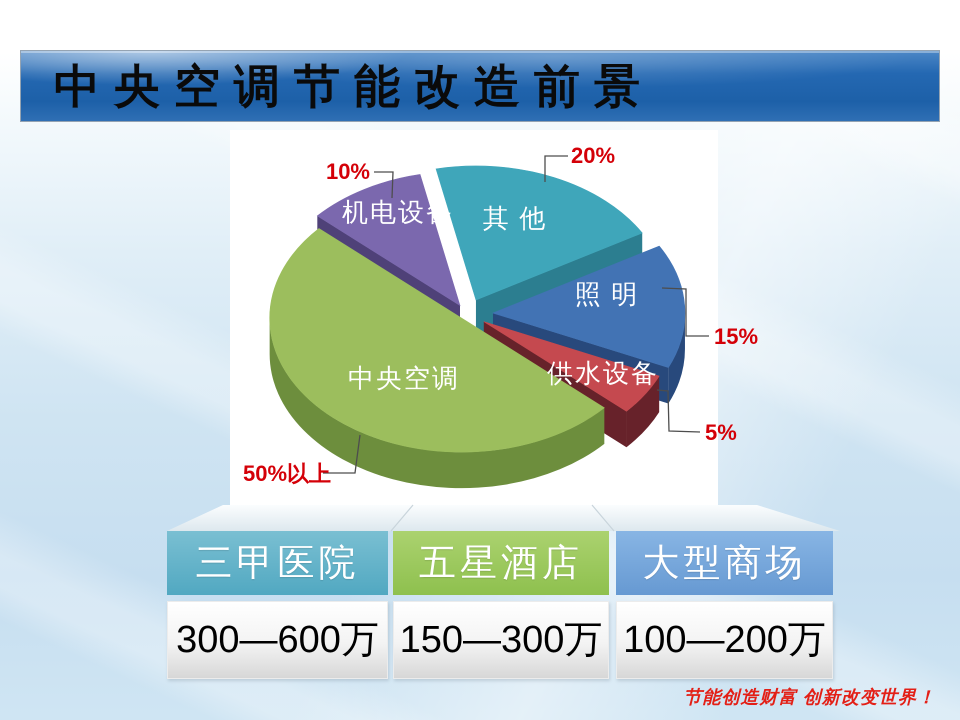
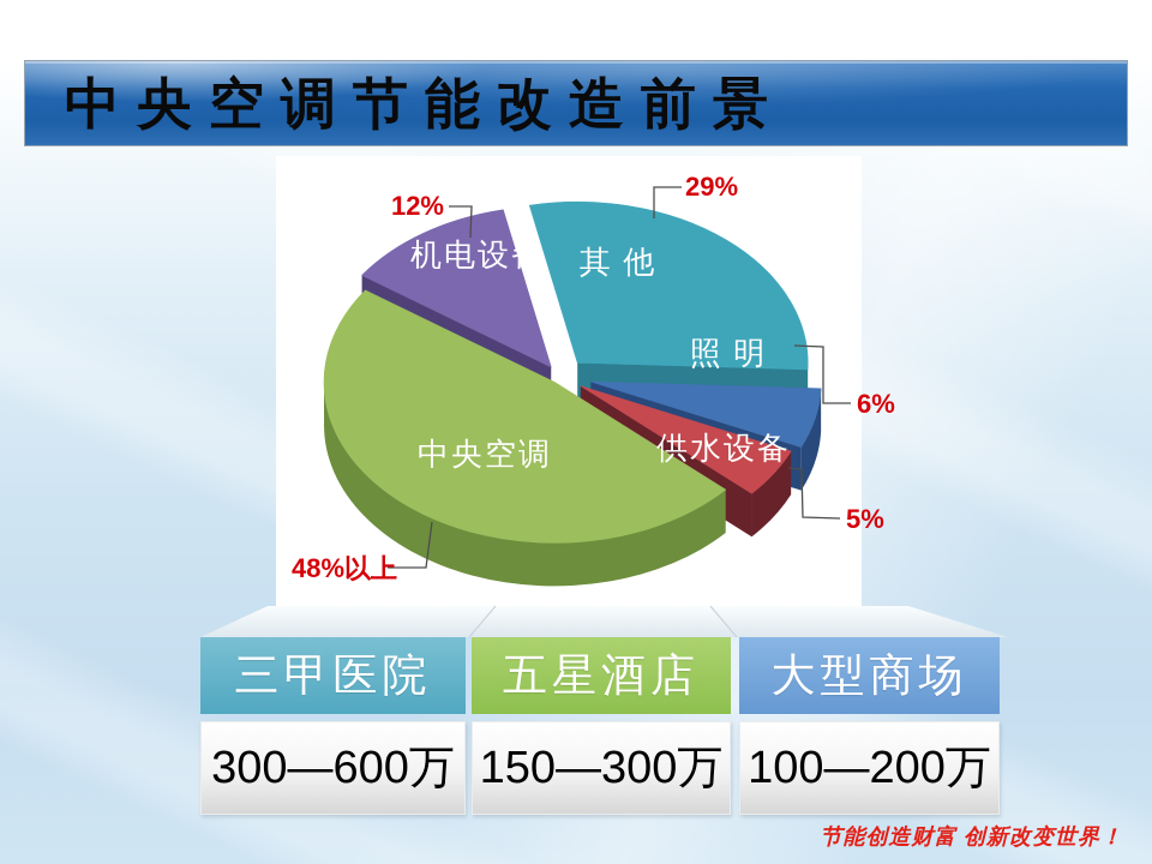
其 他: 20% -> 29%
照 明: 15% -> 6%
中央空调: 50 -> 48
机电设备: 10% -> 12%
